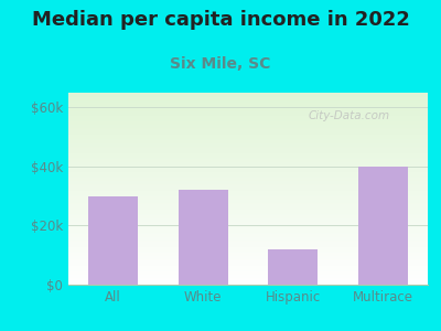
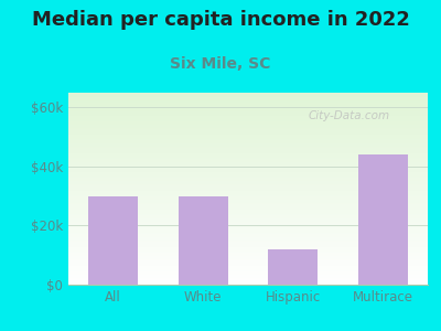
White: $32k -> $30k
Multirace: $40k -> $44k
